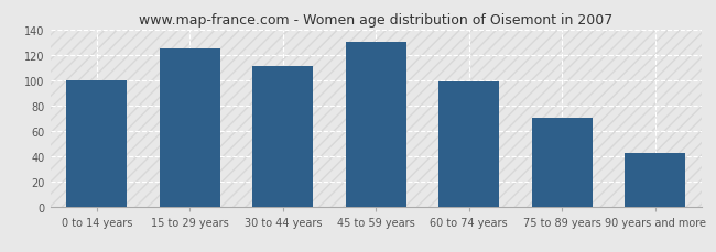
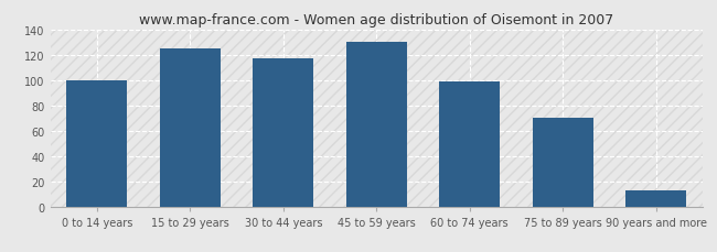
30 to 44 years: 111 -> 117
90 years and more: 42 -> 13
